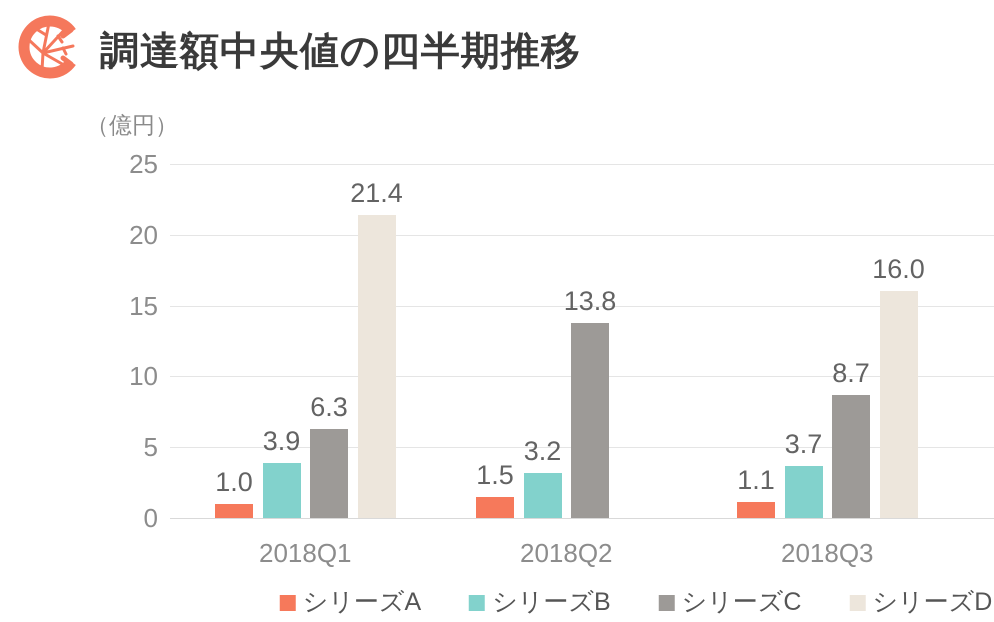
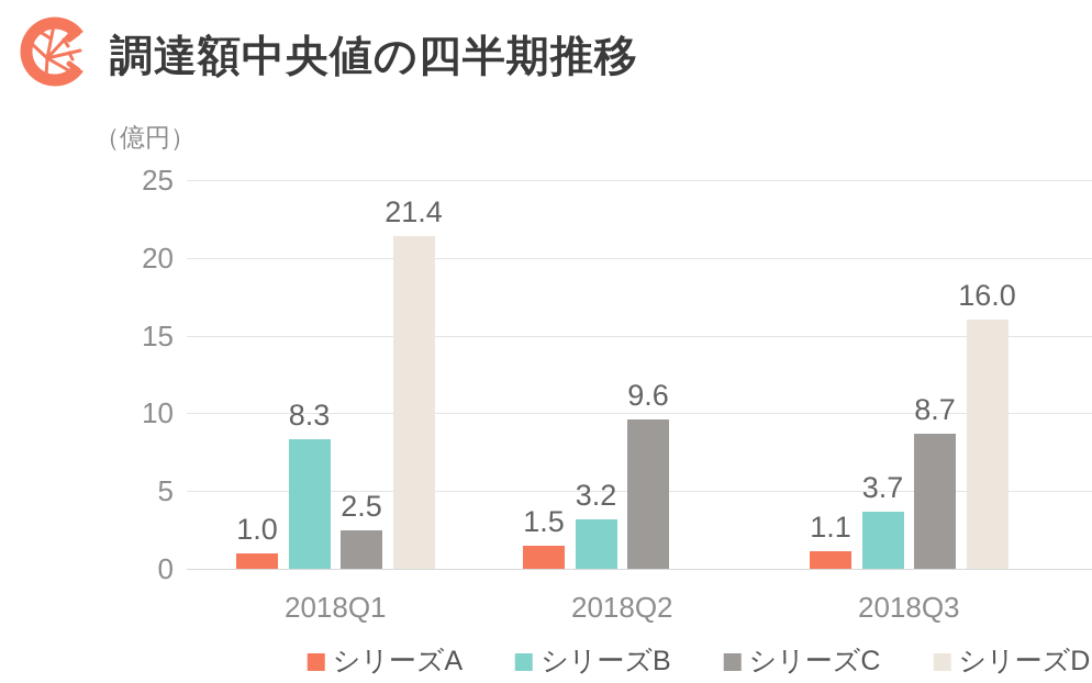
シリーズB/2018Q1: 3.9 -> 8.3
シリーズC/2018Q1: 6.3 -> 2.5
シリーズC/2018Q2: 13.8 -> 9.6
